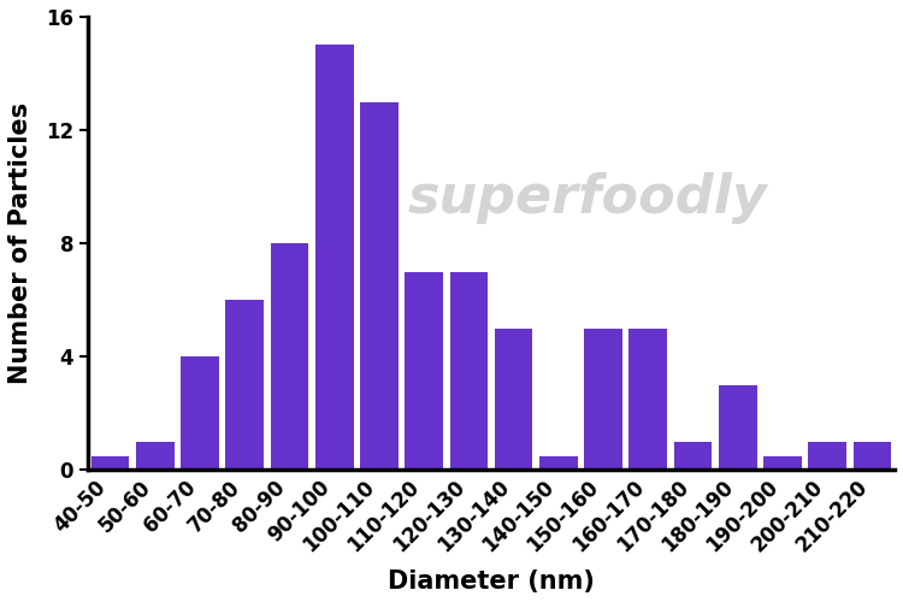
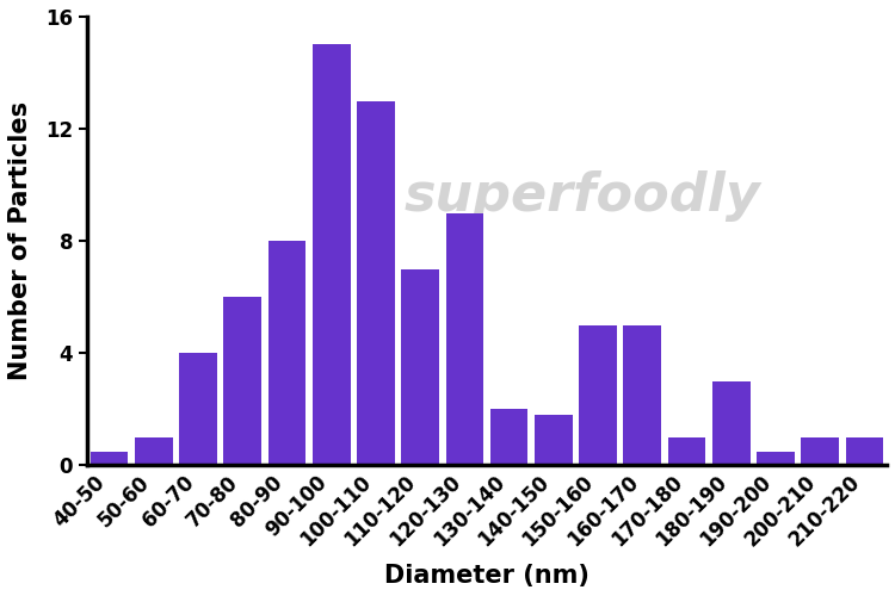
120-130: 7.0 -> 9.0
130-140: 5.0 -> 2.0
140-150: 0.5 -> 1.8
